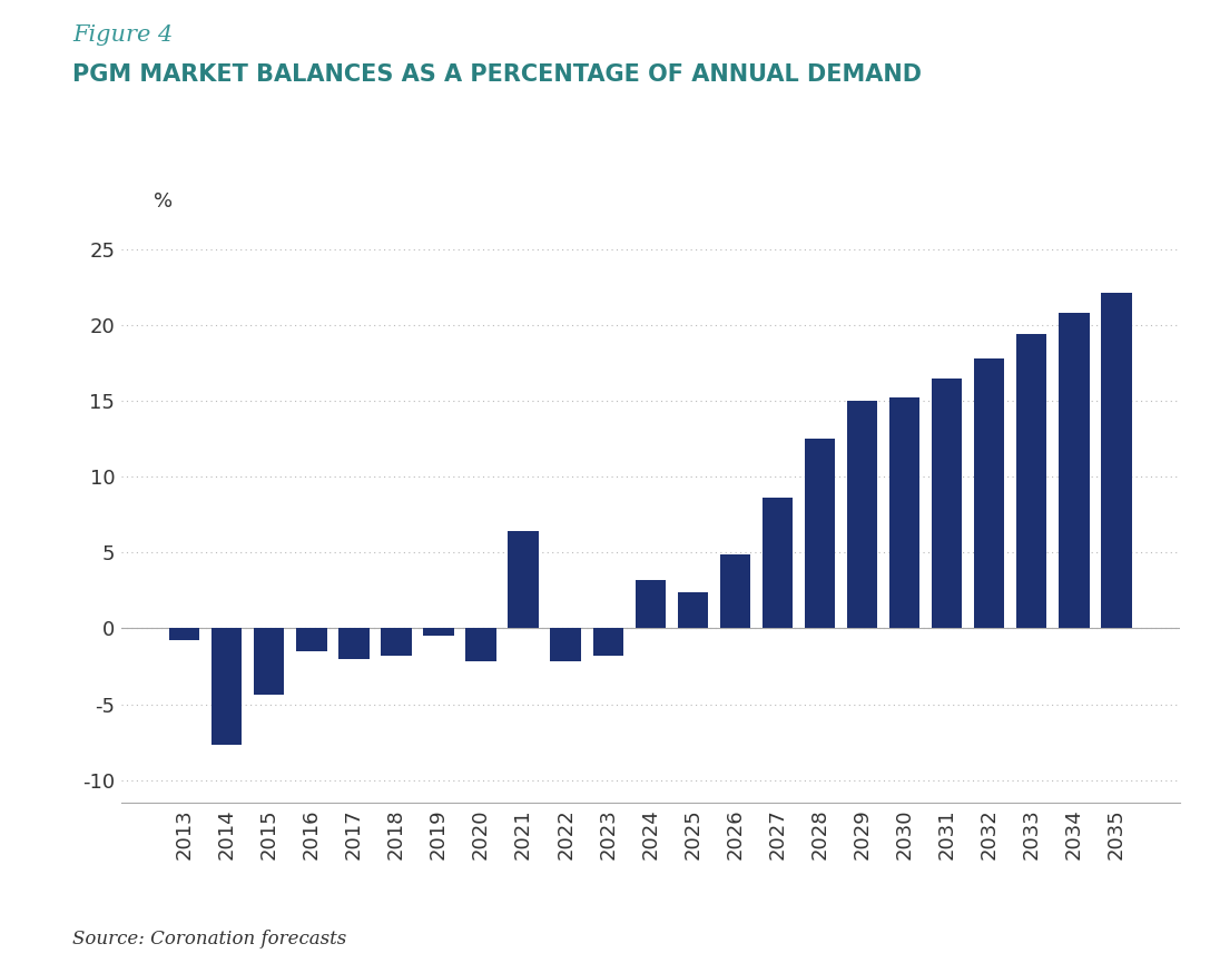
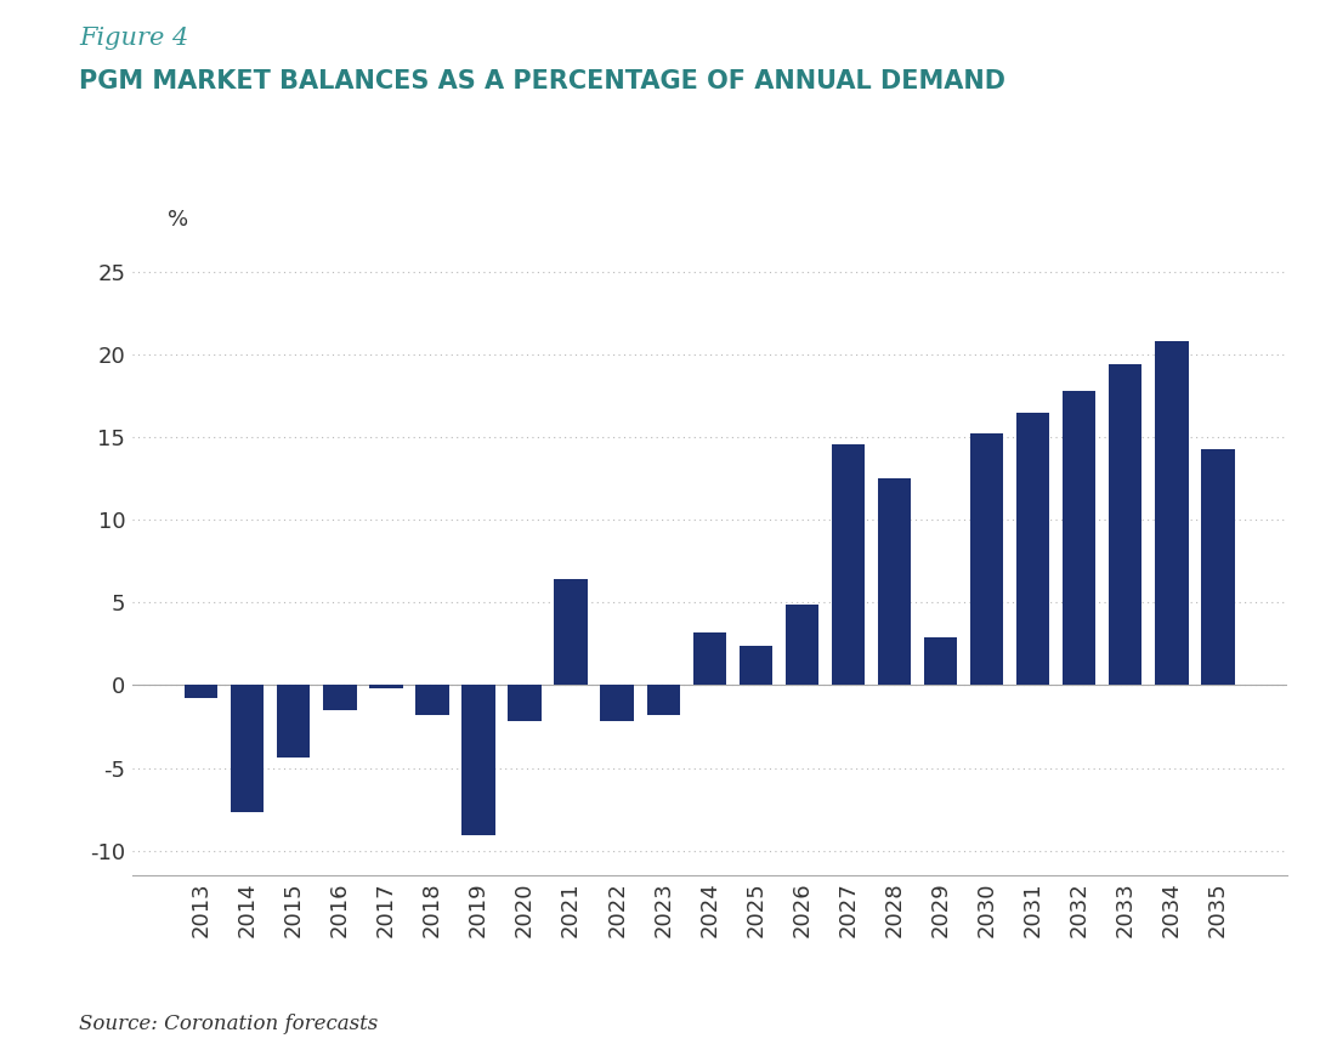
2017: -2.0 -> -0.2
2019: -0.5 -> -9.1
2027: 8.6 -> 14.6
2029: 15.0 -> 2.9
2035: 22.1 -> 14.3
